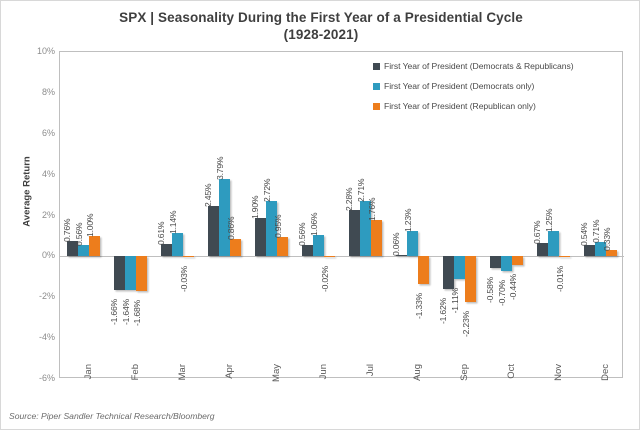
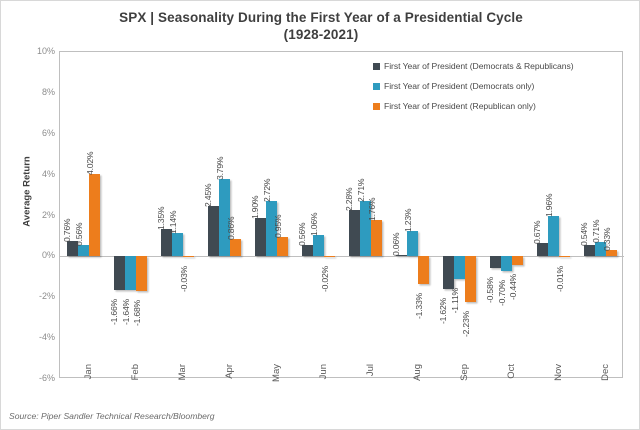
First Year of President (Republican only)/Jan: 1.00% -> 4.02%
First Year of President (Democrats & Republicans)/Mar: 0.61% -> 1.35%
First Year of President (Democrats only)/Nov: 1.25% -> 1.96%
